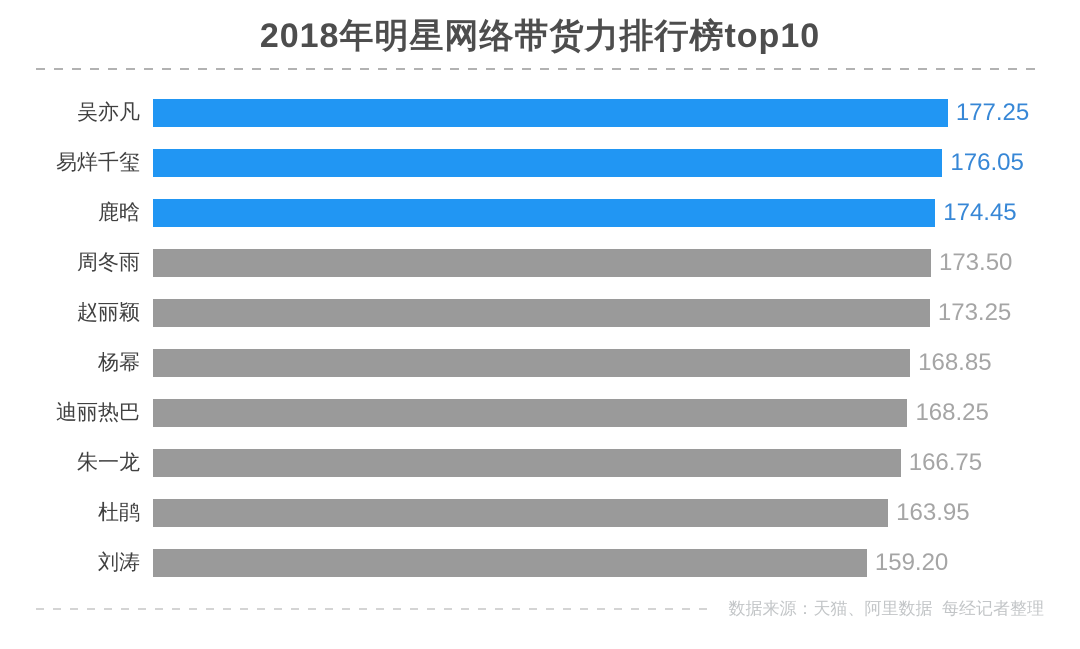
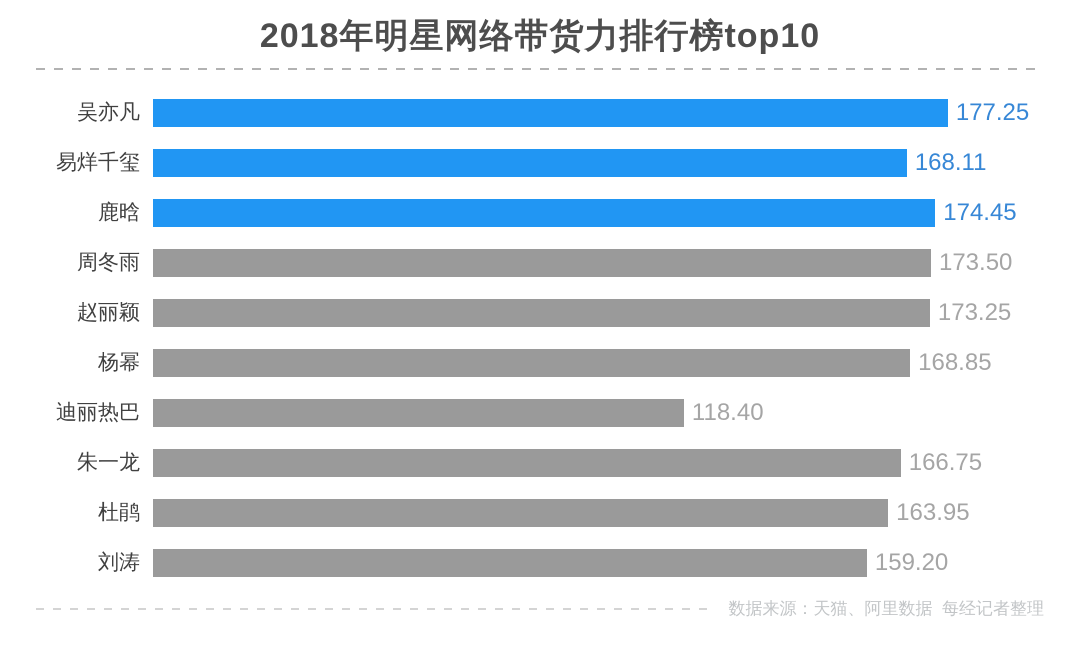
易烊千玺: 176.05 -> 168.11
迪丽热巴: 168.25 -> 118.40
